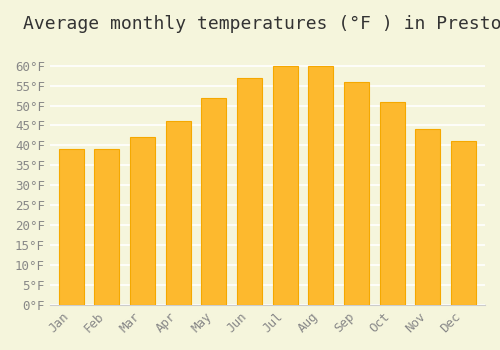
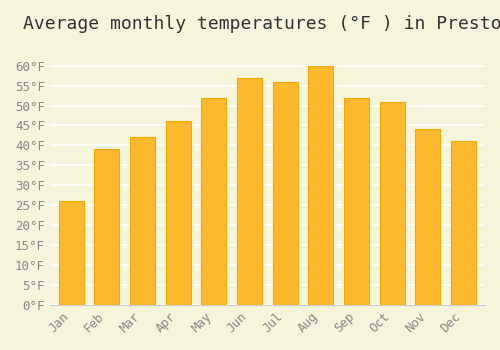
Jan: 39°F -> 26°F
Jul: 60°F -> 56°F
Sep: 56°F -> 52°F
